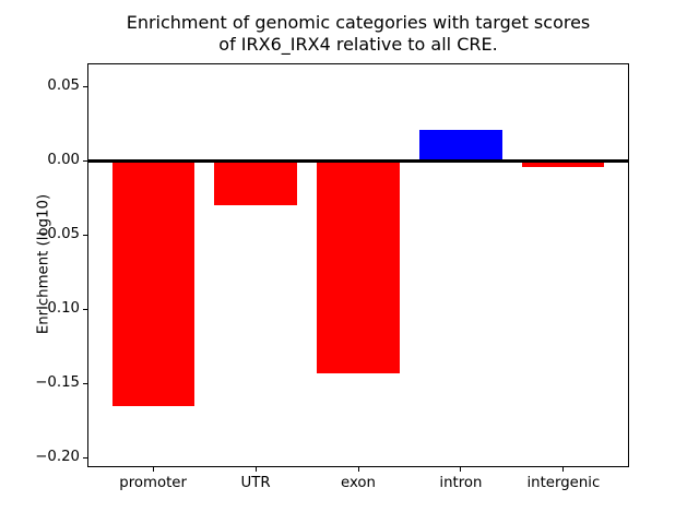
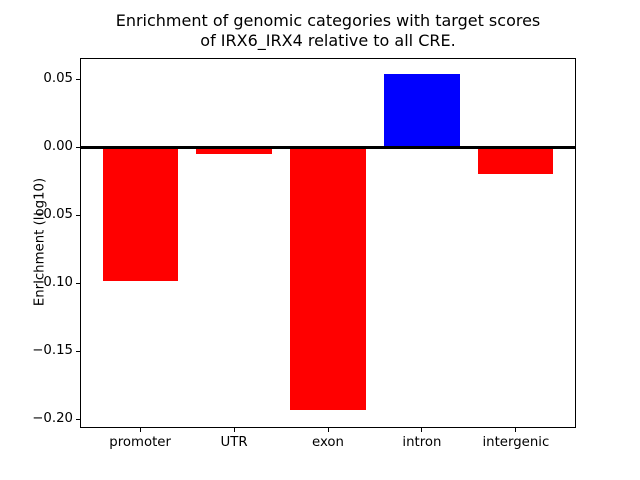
promoter: -0.165 -> -0.098
UTR: -0.030 -> -0.005
exon: -0.143 -> -0.193
intron: 0.021 -> 0.054
intergenic: -0.004 -> -0.020
